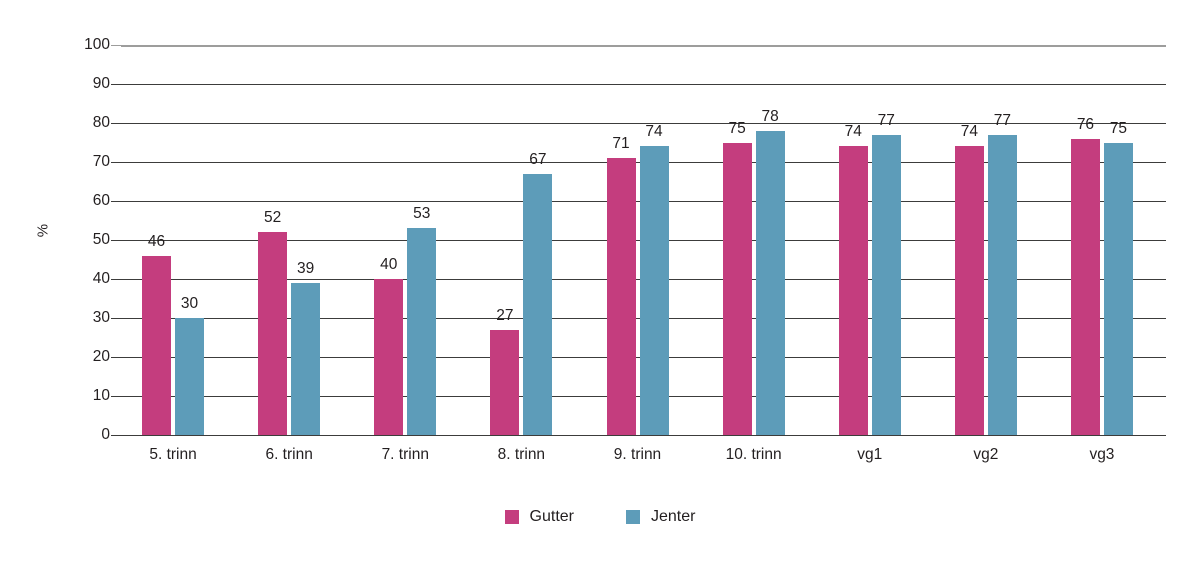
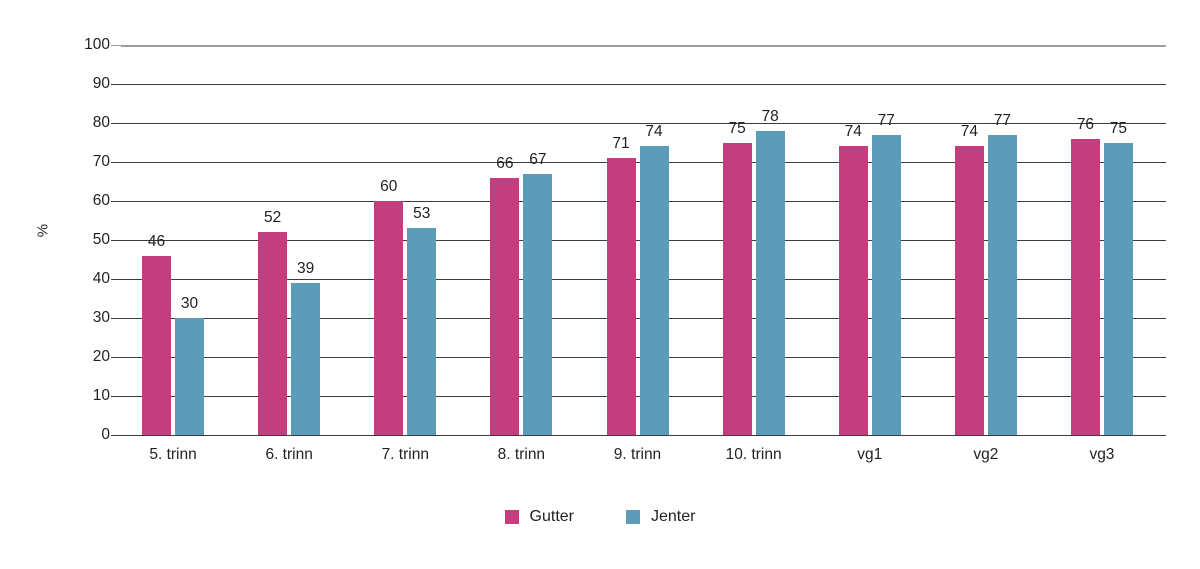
Gutter/7. trinn: 40 -> 60
Gutter/8. trinn: 27 -> 66
